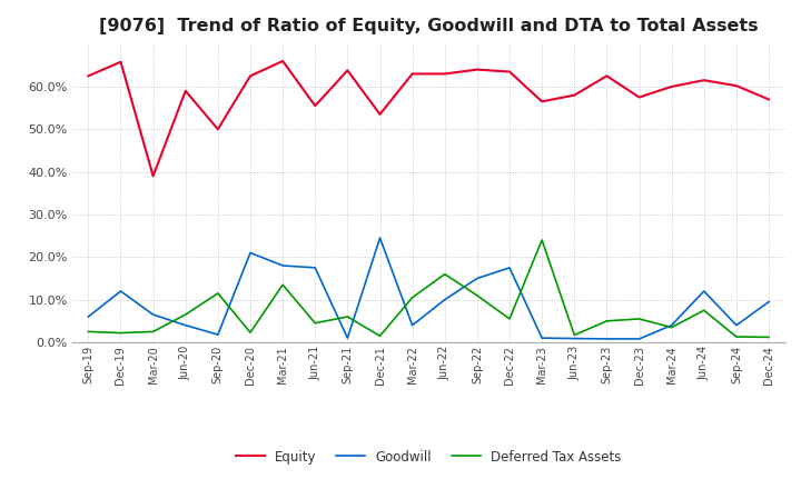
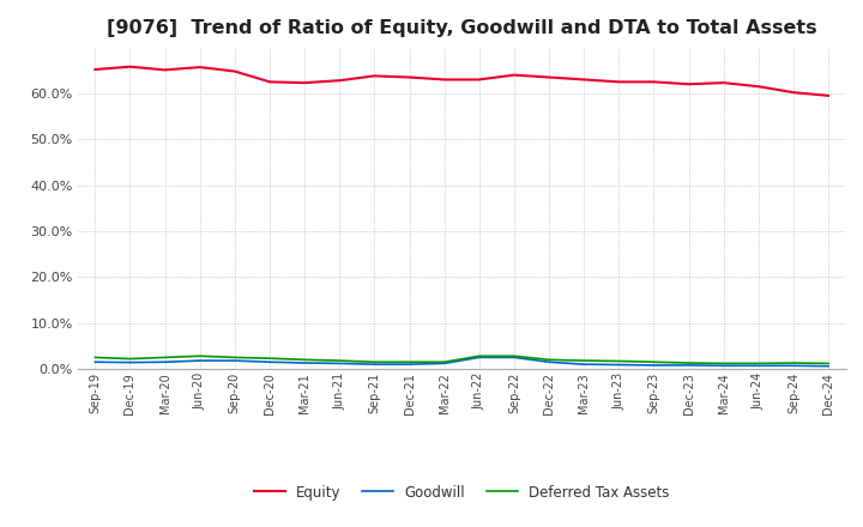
Equity/Sep-19: 62.5% -> 65.2%
Goodwill/Sep-19: 6.0% -> 1.5%
Goodwill/Dec-19: 12.0% -> 1.4%
Equity/Mar-20: 39.0% -> 65.1%
Goodwill/Mar-20: 6.5% -> 1.5%
Equity/Jun-20: 59.0% -> 65.7%
Goodwill/Jun-20: 4.0% -> 1.8%
Deferred Tax Assets/Jun-20: 6.5% -> 2.8%
Equity/Sep-20: 50.0% -> 64.8%
Deferred Tax Assets/Sep-20: 11.5% -> 2.5%
Goodwill/Dec-20: 21.0% -> 1.5%
Equity/Mar-21: 66.0% -> 62.3%
Goodwill/Mar-21: 18.0% -> 1.3%
Deferred Tax Assets/Mar-21: 13.5% -> 2.0%
Equity/Jun-21: 55.5% -> 62.8%
Goodwill/Jun-21: 17.5% -> 1.2%
Deferred Tax Assets/Jun-21: 4.5% -> 1.8%
Deferred Tax Assets/Sep-21: 6.0% -> 1.5%
Equity/Dec-21: 53.5% -> 63.5%
Goodwill/Dec-21: 24.5% -> 1.0%
Goodwill/Mar-22: 4.0% -> 1.2%
Deferred Tax Assets/Mar-22: 10.5% -> 1.5%
Goodwill/Jun-22: 10.0% -> 2.5%
Deferred Tax Assets/Jun-22: 16.0% -> 2.8%
Goodwill/Sep-22: 15.0% -> 2.5%
Deferred Tax Assets/Sep-22: 11.0% -> 2.8%
Goodwill/Dec-22: 17.5% -> 1.5%
Deferred Tax Assets/Dec-22: 5.5% -> 2.0%
Equity/Mar-23: 56.5% -> 63.0%
Deferred Tax Assets/Mar-23: 24.0% -> 1.8%
Equity/Jun-23: 58.0% -> 62.5%
Deferred Tax Assets/Sep-23: 5.0% -> 1.5%
Equity/Dec-23: 57.5% -> 62.0%
Deferred Tax Assets/Dec-23: 5.5% -> 1.3%
Equity/Mar-24: 60.0% -> 62.3%
Goodwill/Mar-24: 4.0% -> 0.7%
Deferred Tax Assets/Mar-24: 3.5% -> 1.2%
Goodwill/Jun-24: 12.0% -> 0.7%
Deferred Tax Assets/Jun-24: 7.5% -> 1.2%
Goodwill/Sep-24: 4.0% -> 0.7%
Equity/Dec-24: 57.0% -> 59.5%
Goodwill/Dec-24: 9.5% -> 0.6%
